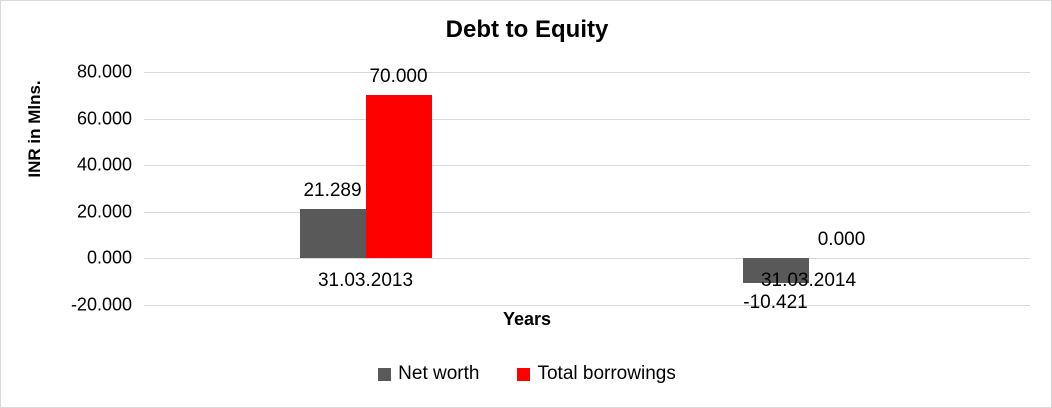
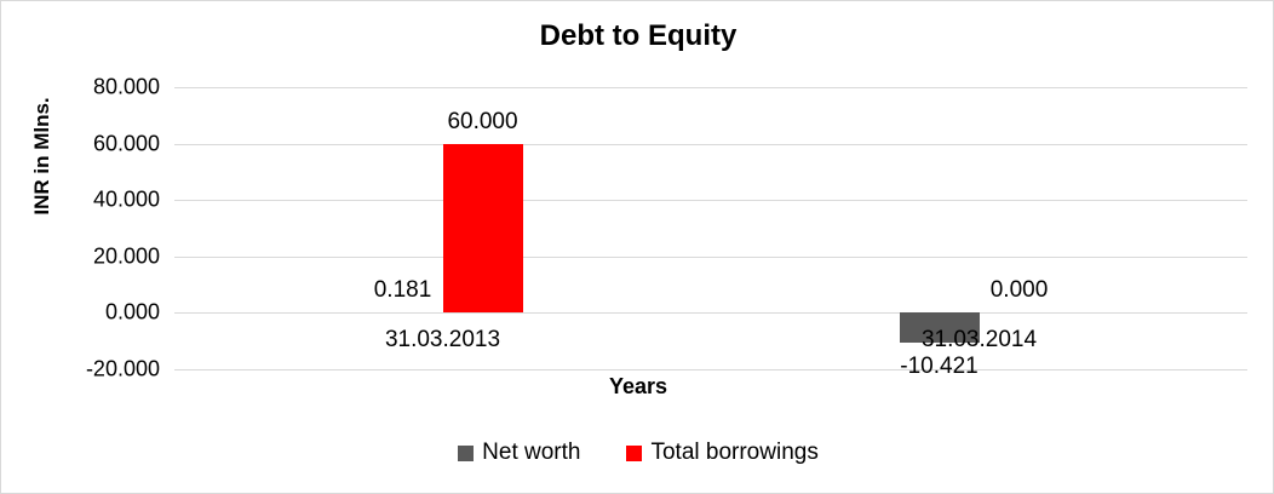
Net worth/31.03.2013: 21.289 -> 0.181
Total borrowings/31.03.2013: 70.000 -> 60.000
